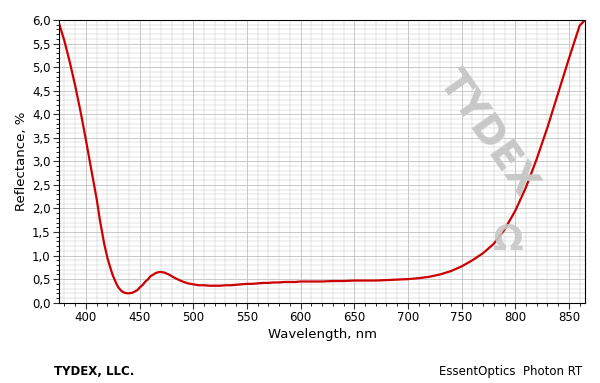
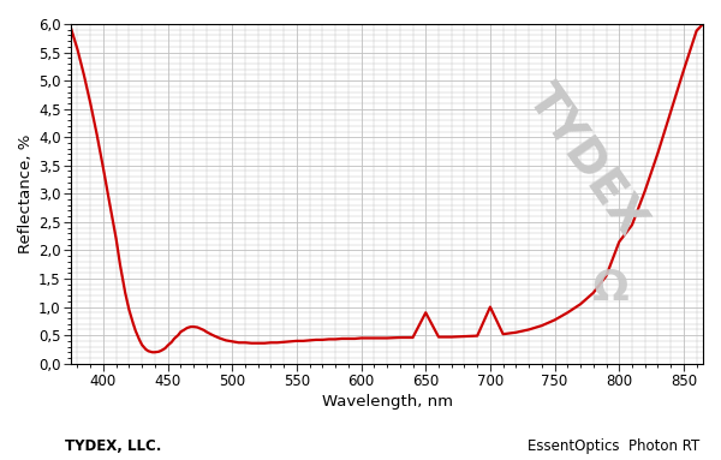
650: 0,47 -> 0,90
700: 0,50 -> 1,00
800: 1,95 -> 2,15
